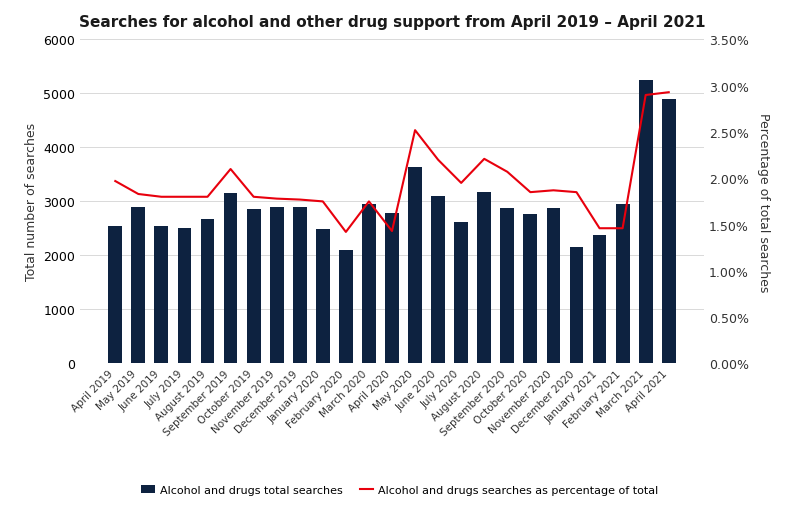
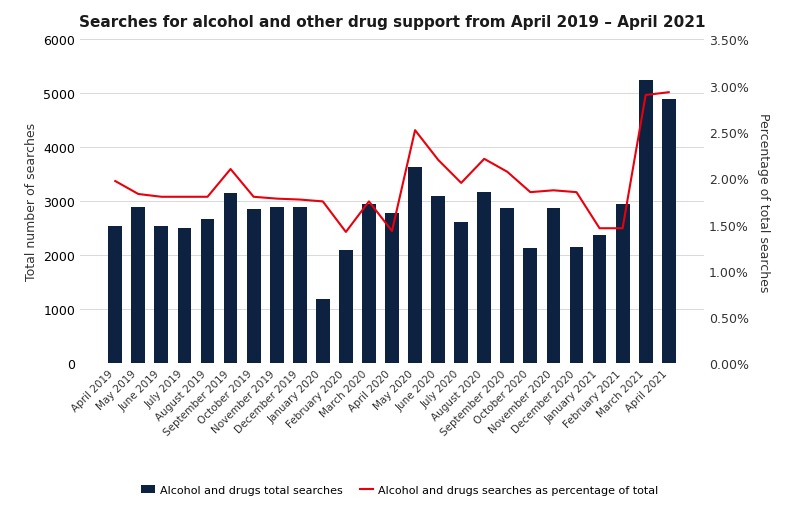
Alcohol and drugs total searches/January 2020: 2480 -> 1200
Alcohol and drugs total searches/October 2020: 2770 -> 2140
